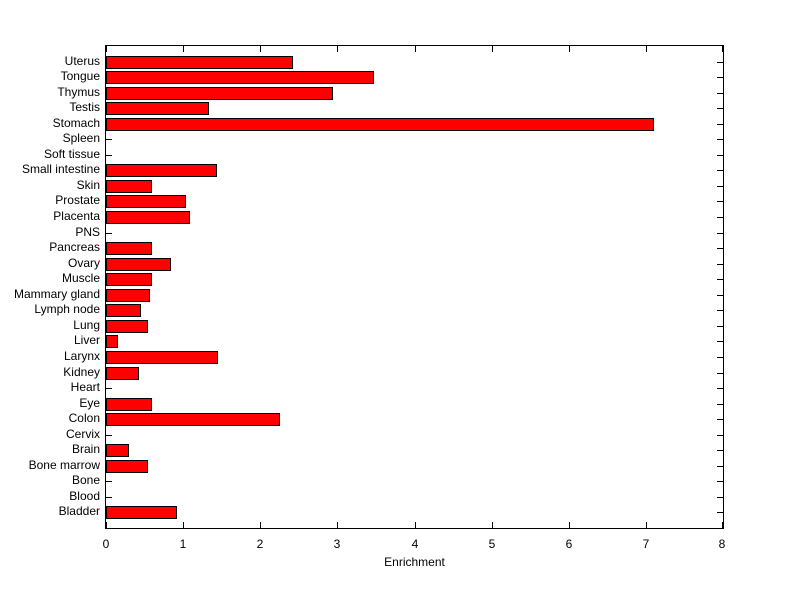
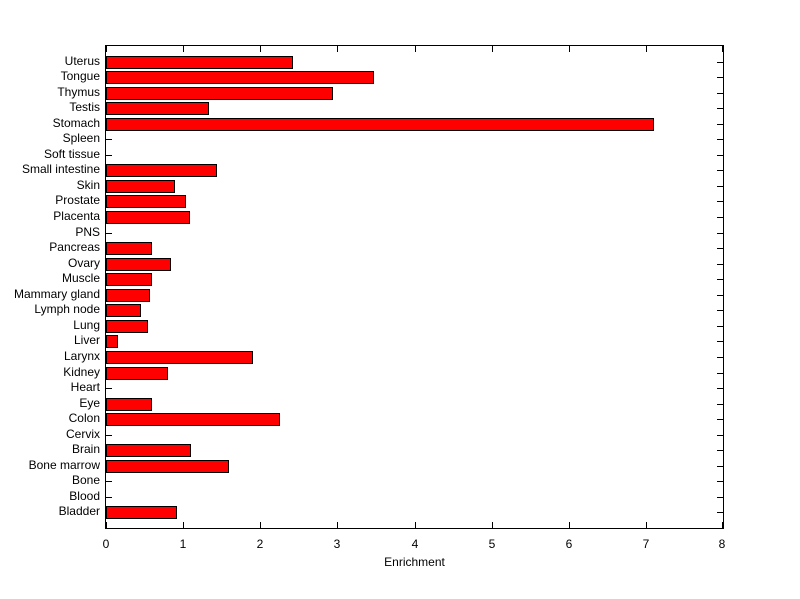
Skin: 0.6 -> 0.9
Larynx: 1.4 -> 1.9
Kidney: 0.4 -> 0.8
Brain: 0.3 -> 1.1
Bone marrow: 0.5 -> 1.6
